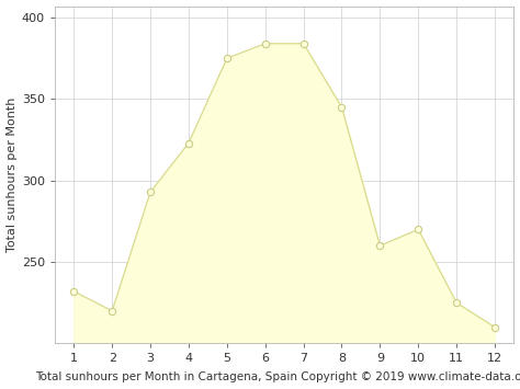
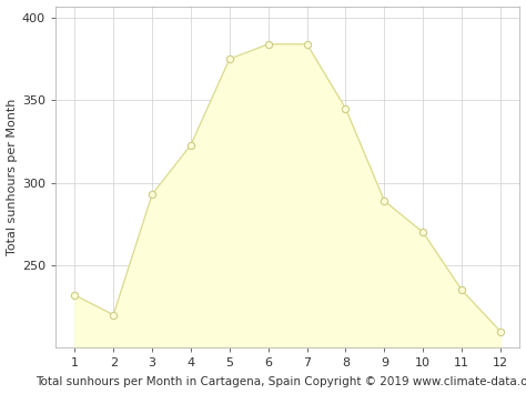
9: 260 -> 289
11: 225 -> 235
